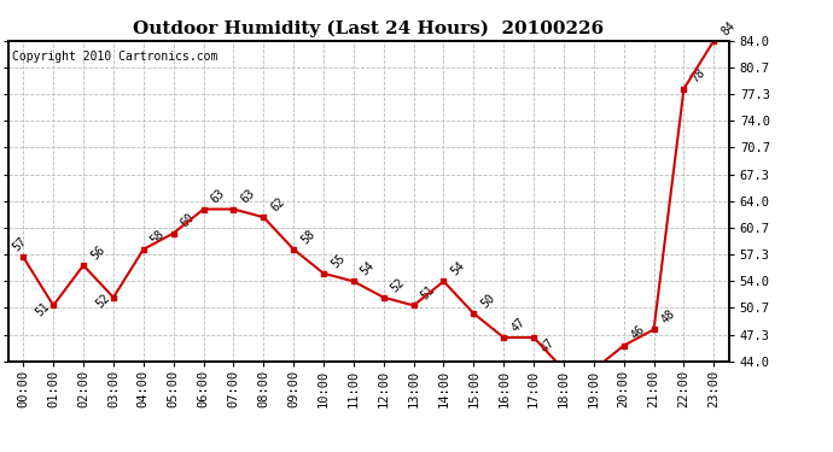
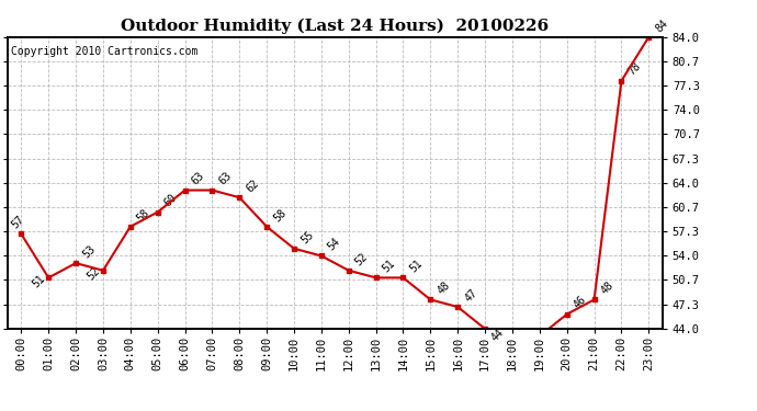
02:00: 56 -> 53
14:00: 54 -> 51
15:00: 50 -> 48
17:00: 47 -> 44
